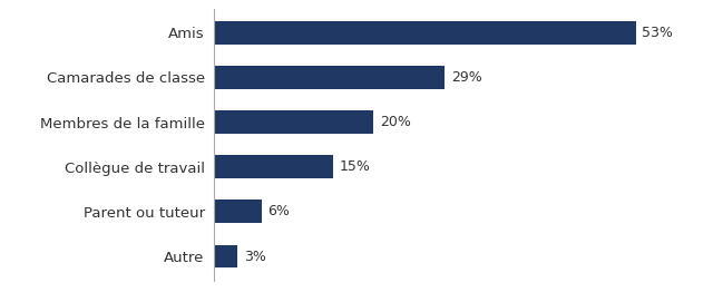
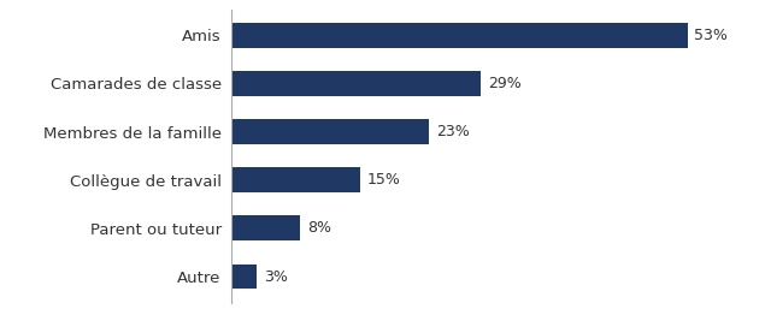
Membres de la famille: 20% -> 23%
Parent ou tuteur: 6% -> 8%
